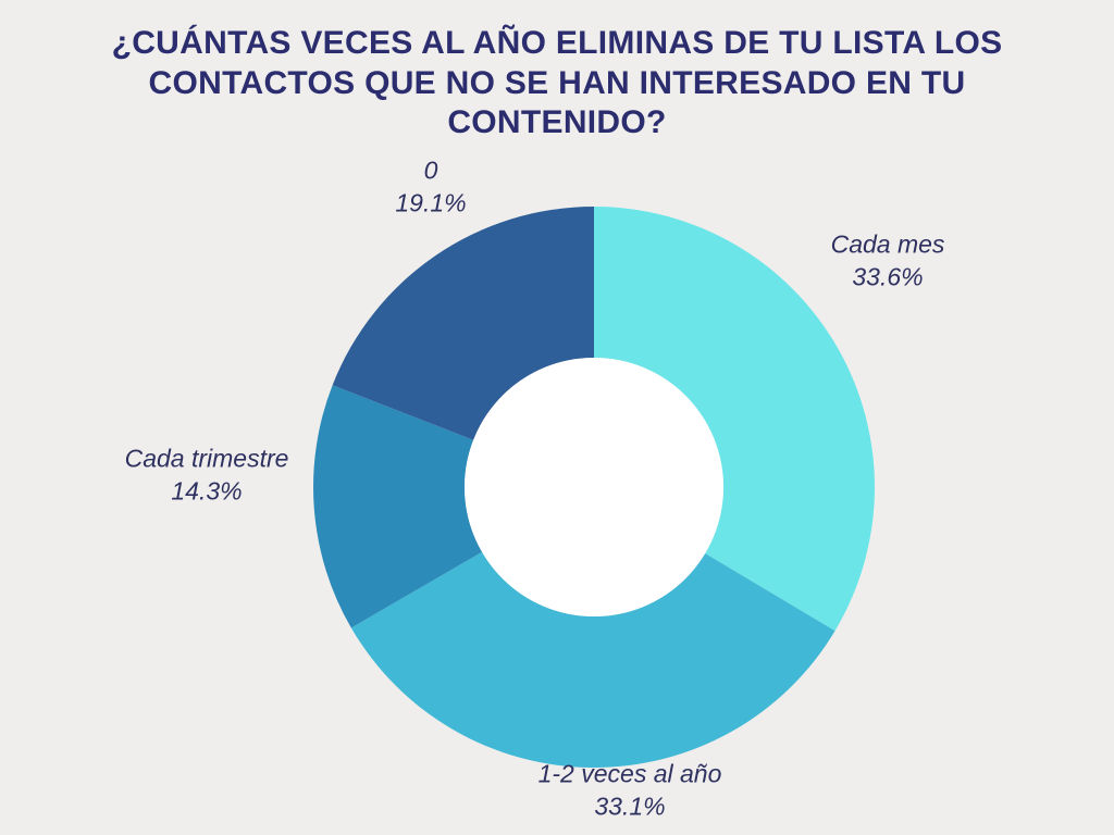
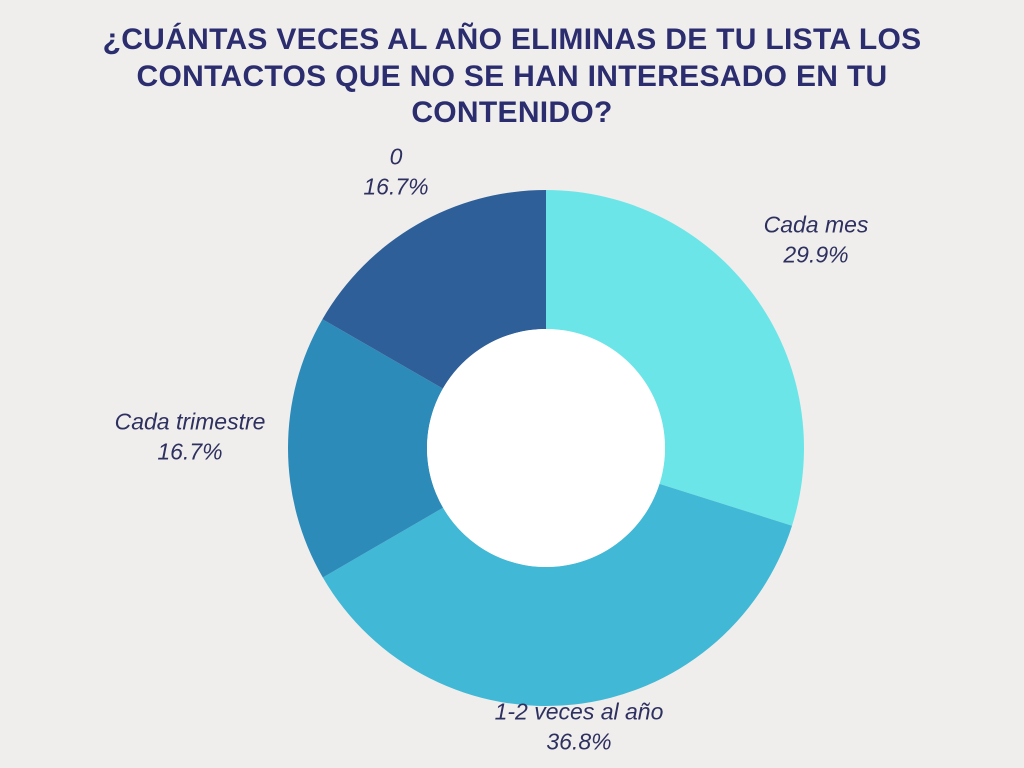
Cada mes: 33.6% -> 29.9%
1-2 veces al año: 33.1% -> 36.8%
Cada trimestre: 14.3% -> 16.7%
0: 19.1% -> 16.7%
